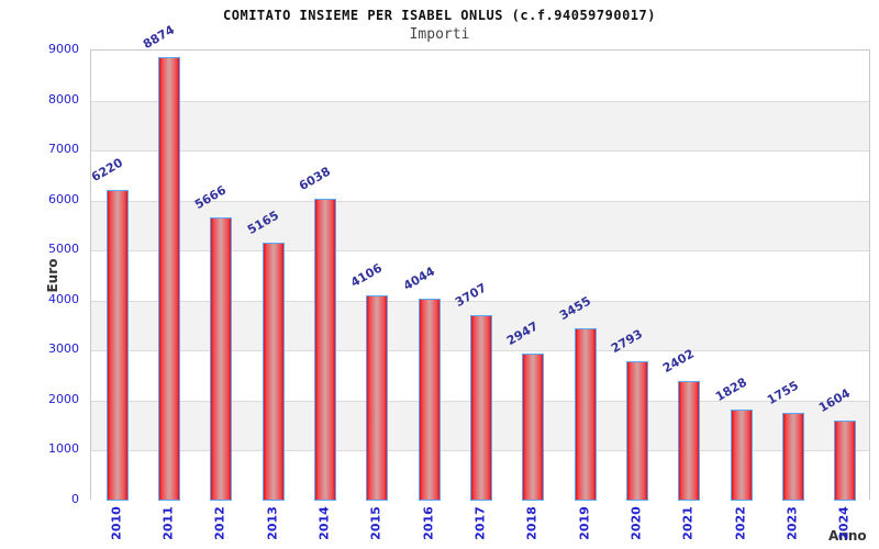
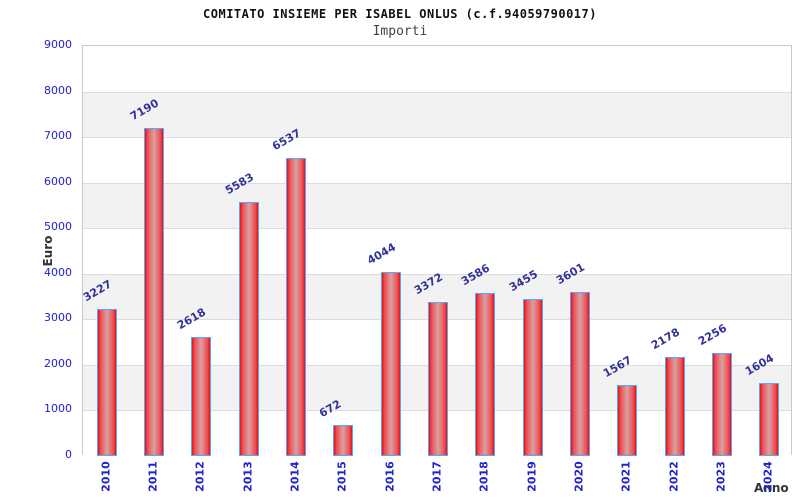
2010: 6220 -> 3227
2011: 8874 -> 7190
2012: 5666 -> 2618
2013: 5165 -> 5583
2014: 6038 -> 6537
2015: 4106 -> 672
2017: 3707 -> 3372
2018: 2947 -> 3586
2020: 2793 -> 3601
2021: 2402 -> 1567
2022: 1828 -> 2178
2023: 1755 -> 2256
